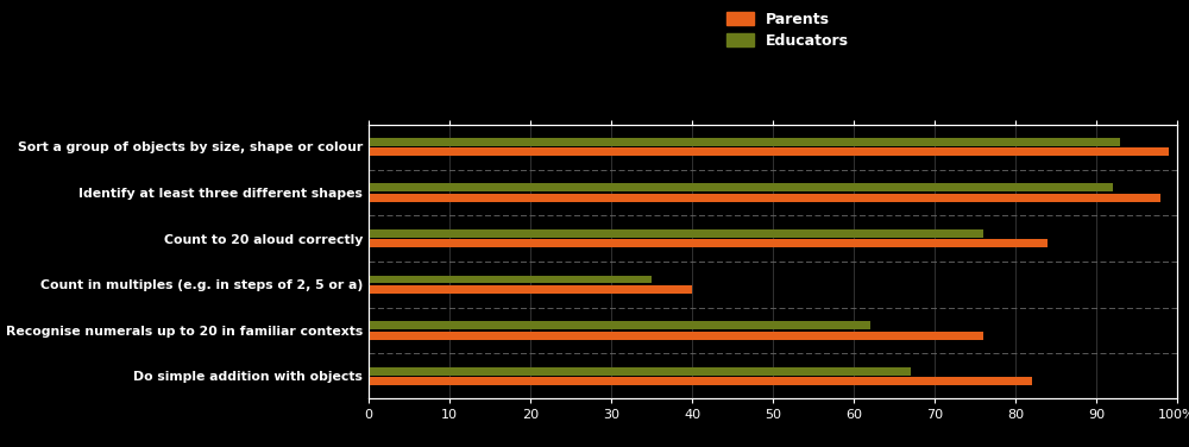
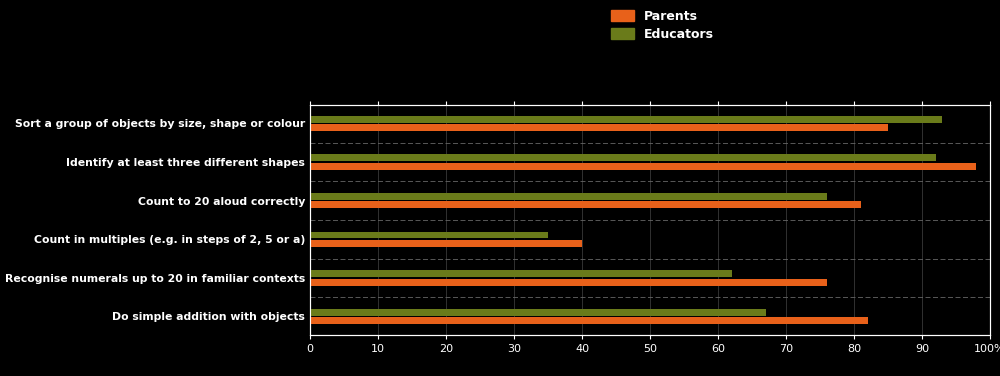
Parents/Sort a group of objects by size, shape or colour: 99 -> 85
Parents/Count to 20 aloud correctly: 84 -> 81
